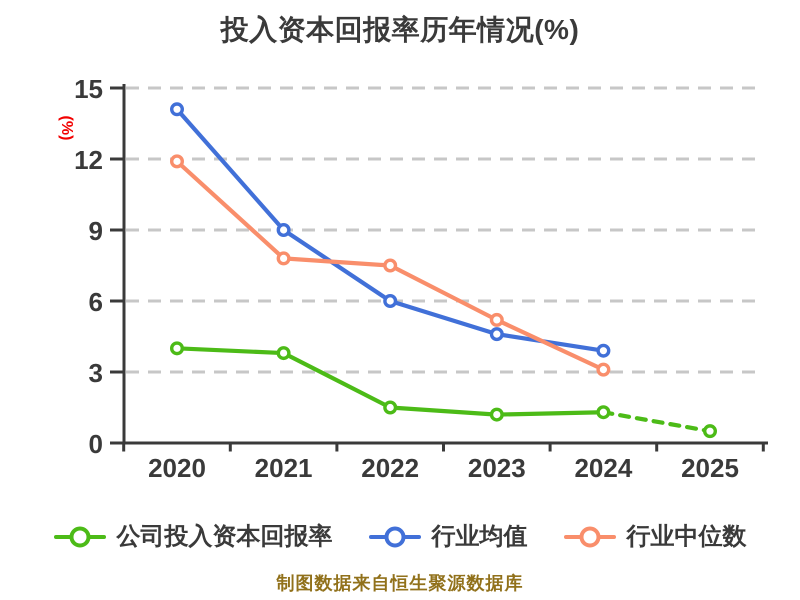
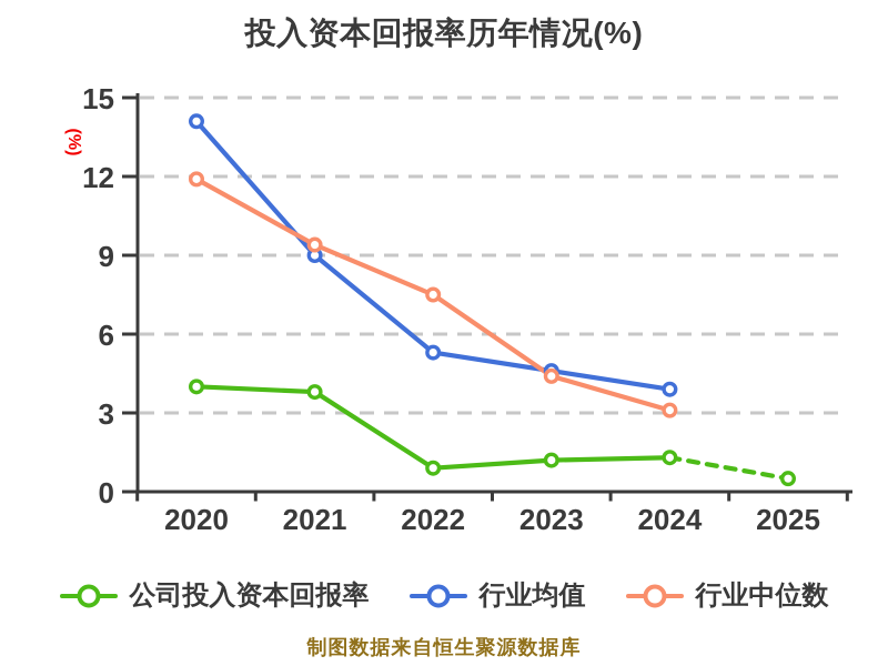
行业中位数/2021: 7.8 -> 9.4
公司投入资本回报率/2022: 1.5 -> 0.9
行业均值/2022: 6.0 -> 5.3
行业中位数/2023: 5.2 -> 4.4
